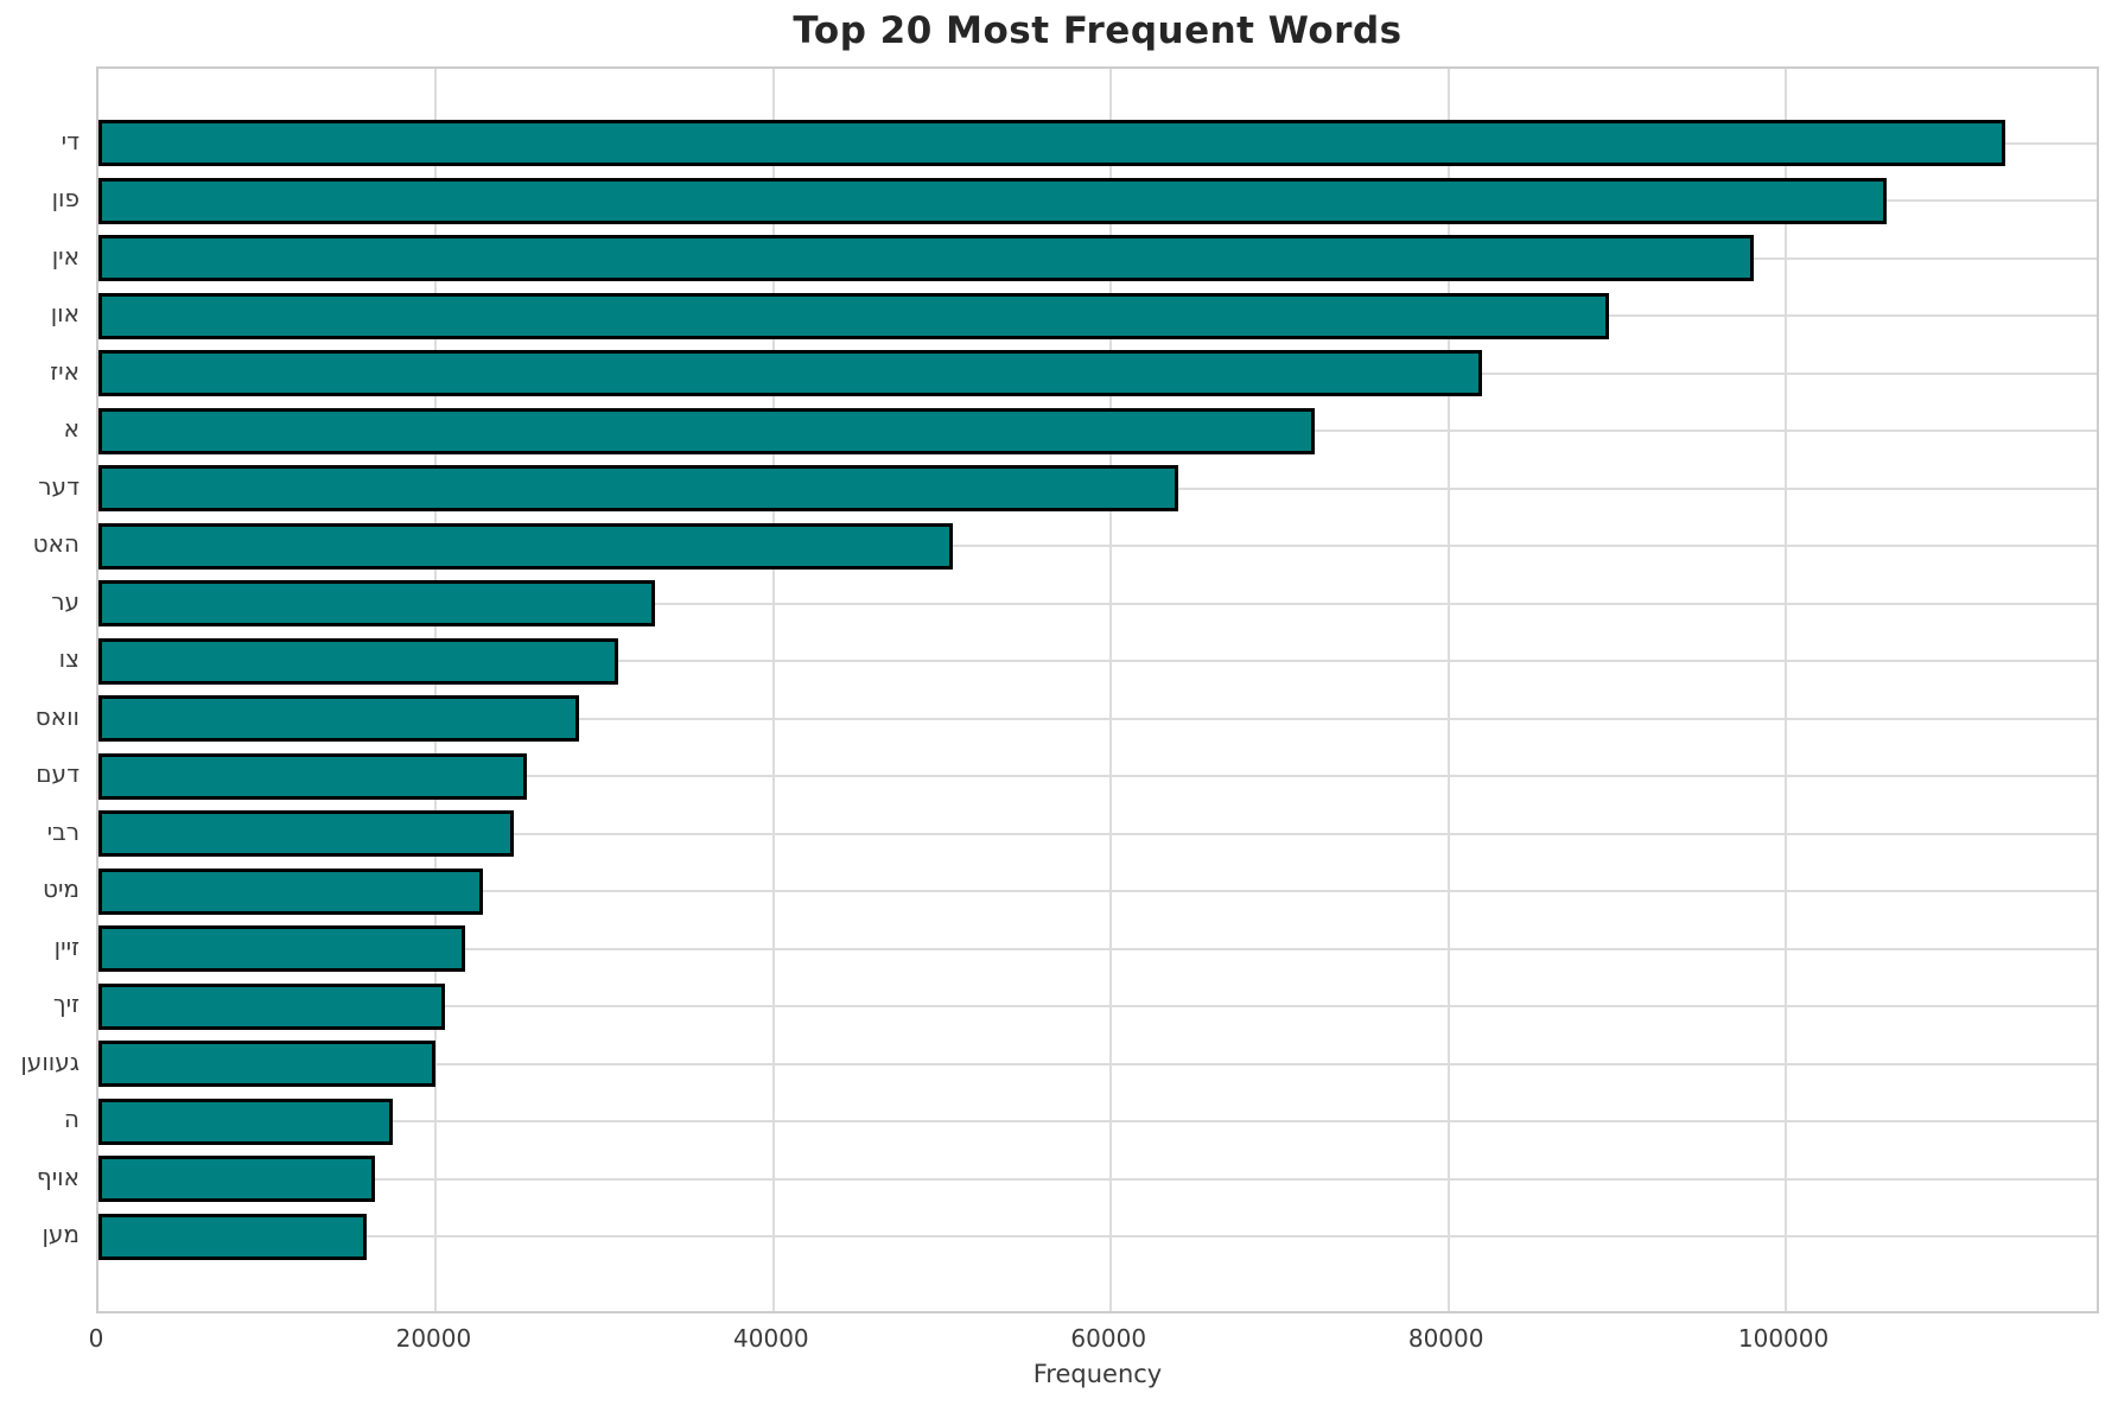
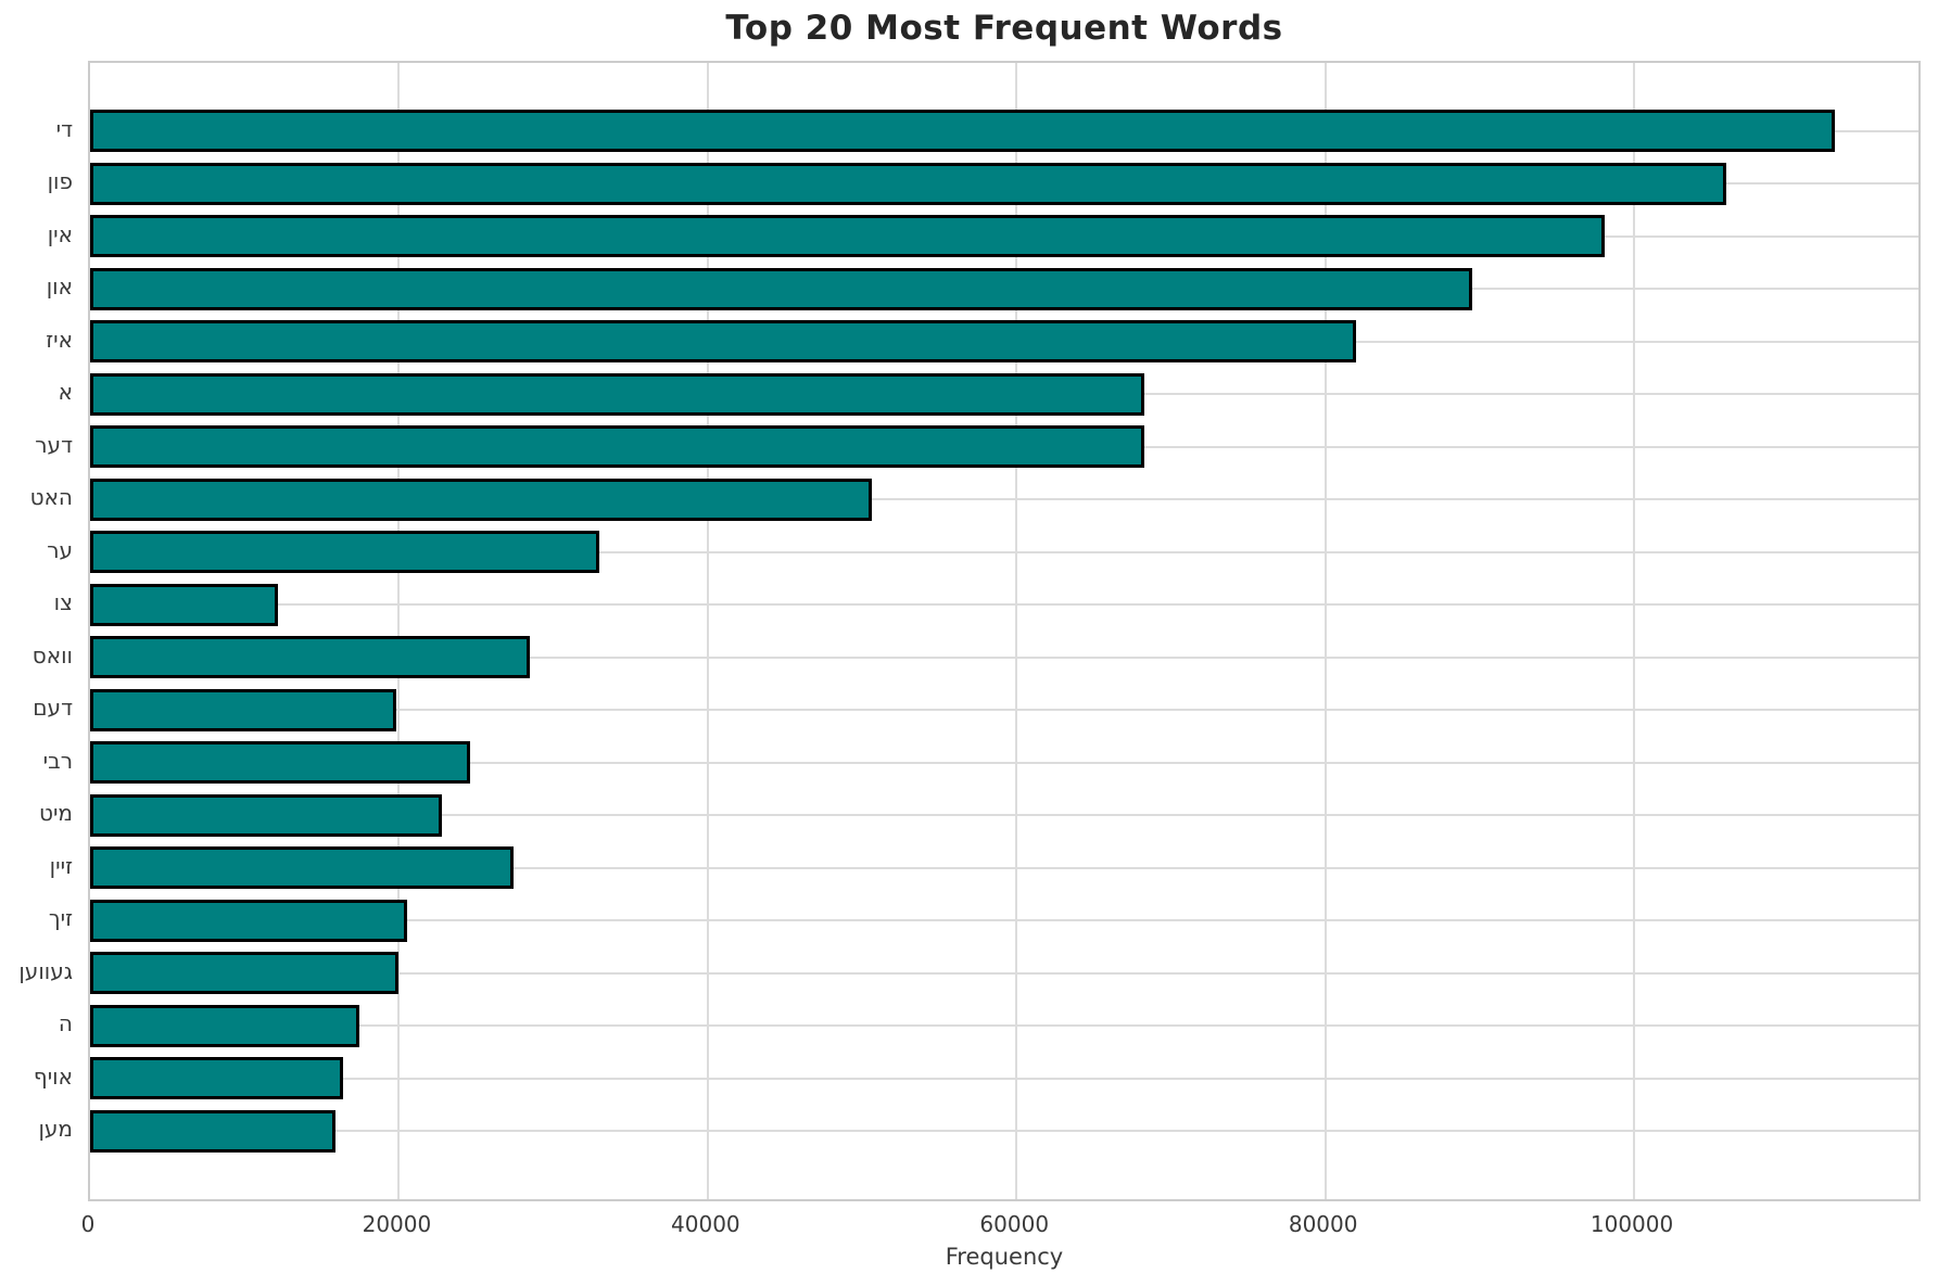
א: 72100 -> 68300
דער: 64000 -> 68300
צו: 30800 -> 12200
דעם: 25400 -> 19800
זיין: 21700 -> 27400
